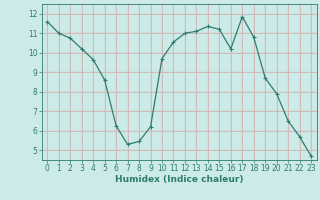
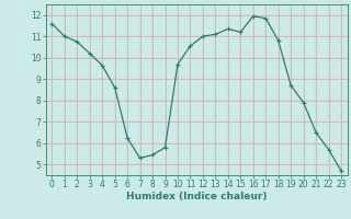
9: 6.2 -> 5.8
16: 10.2 -> 11.9
